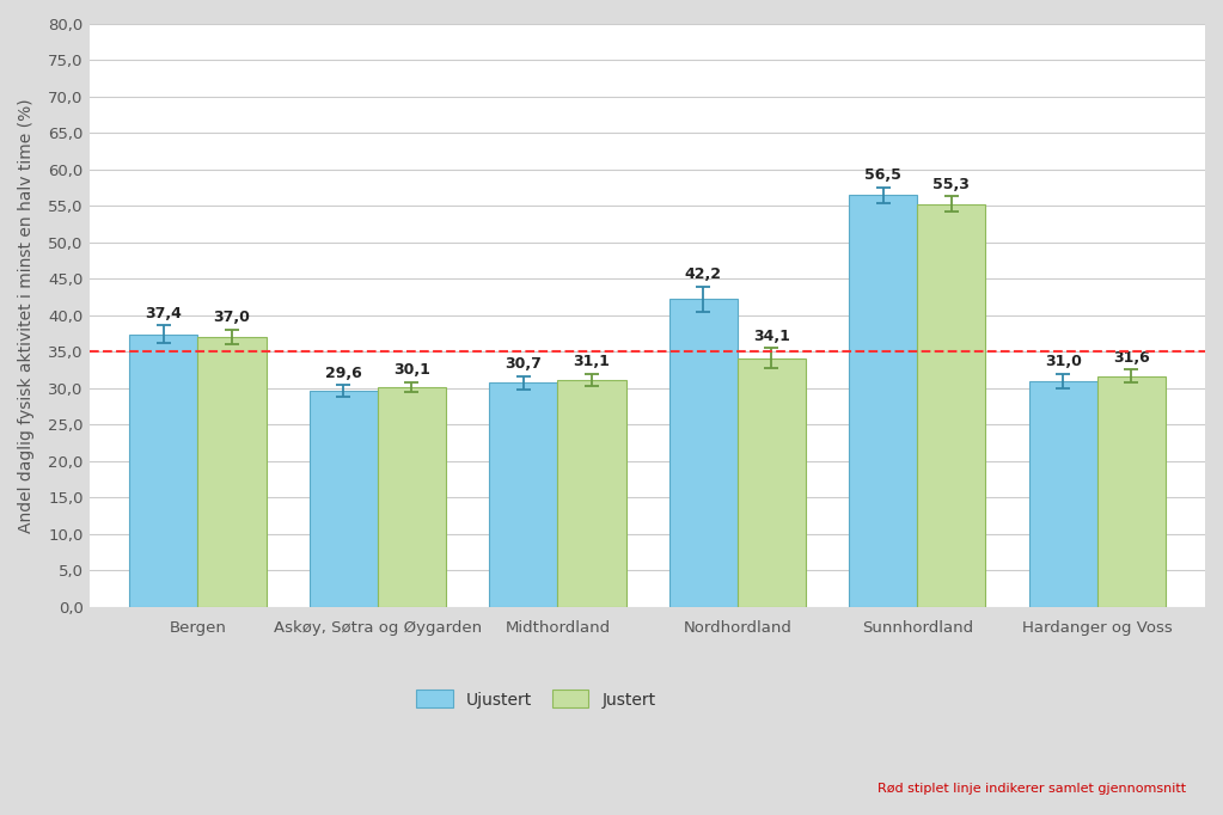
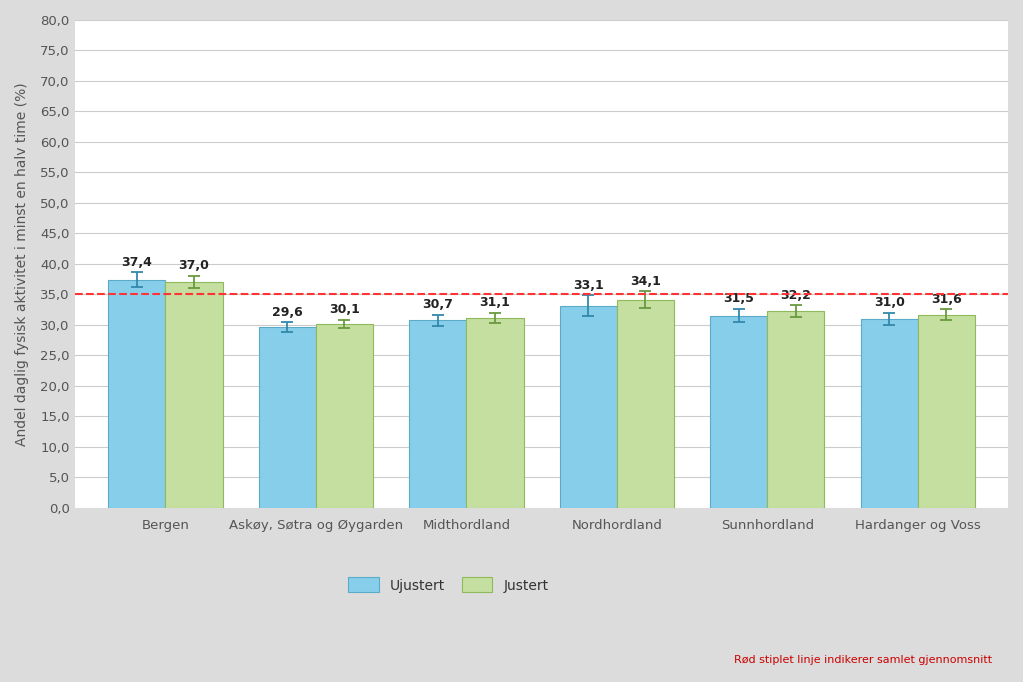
Ujustert/Nordhordland: 42,2 -> 33,1
Ujustert/Sunnhordland: 56,5 -> 31,5
Justert/Sunnhordland: 55,3 -> 32,2
